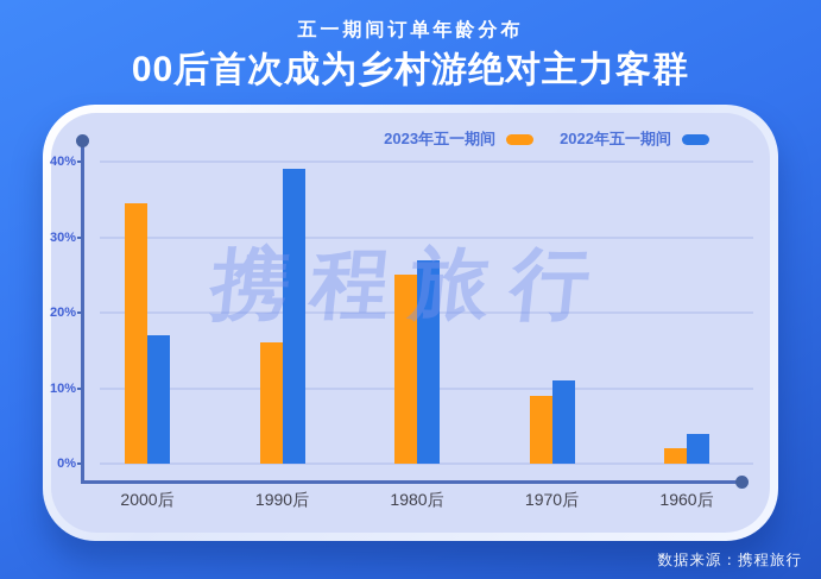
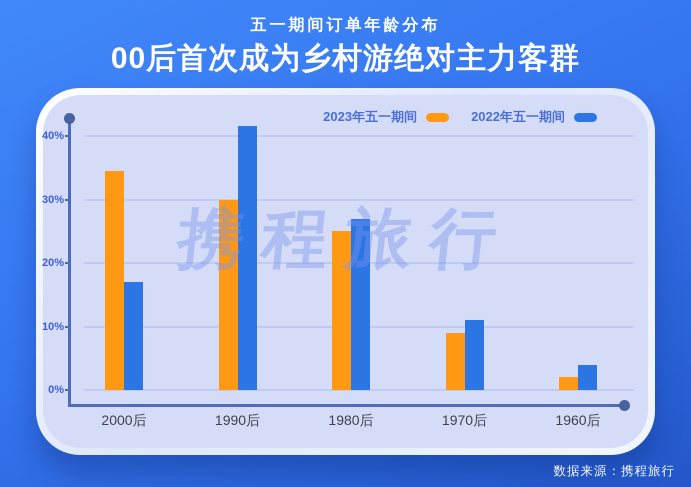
2023年五一期间/1990后: 16% -> 30%
2022年五一期间/1990后: 39% -> 42%
